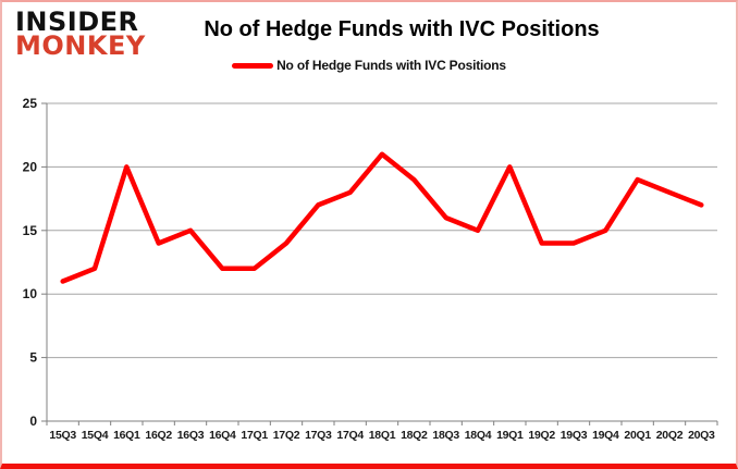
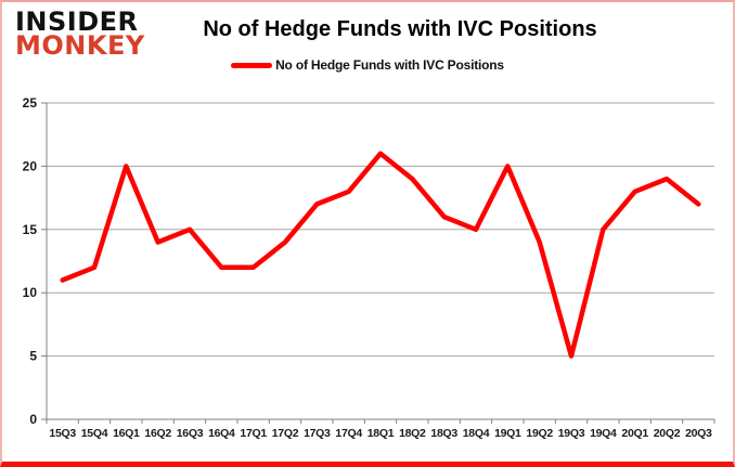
19Q3: 14 -> 5
20Q1: 19 -> 18
20Q2: 18 -> 19
